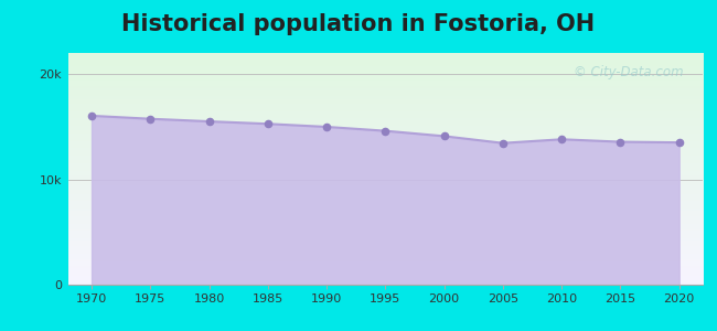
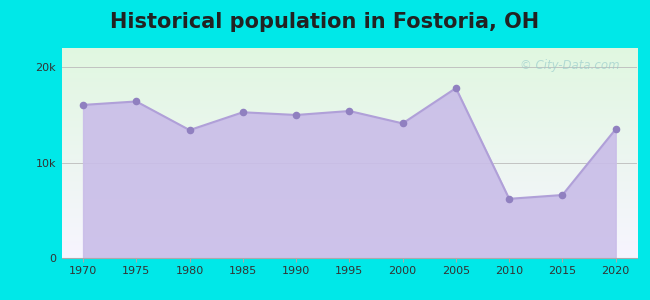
1975: 15.7k -> 16.4k
1980: 15.5k -> 13.4k
1995: 14.6k -> 15.4k
2005: 13.4k -> 17.8k
2010: 13.8k -> 6.2k
2015: 13.6k -> 6.6k
